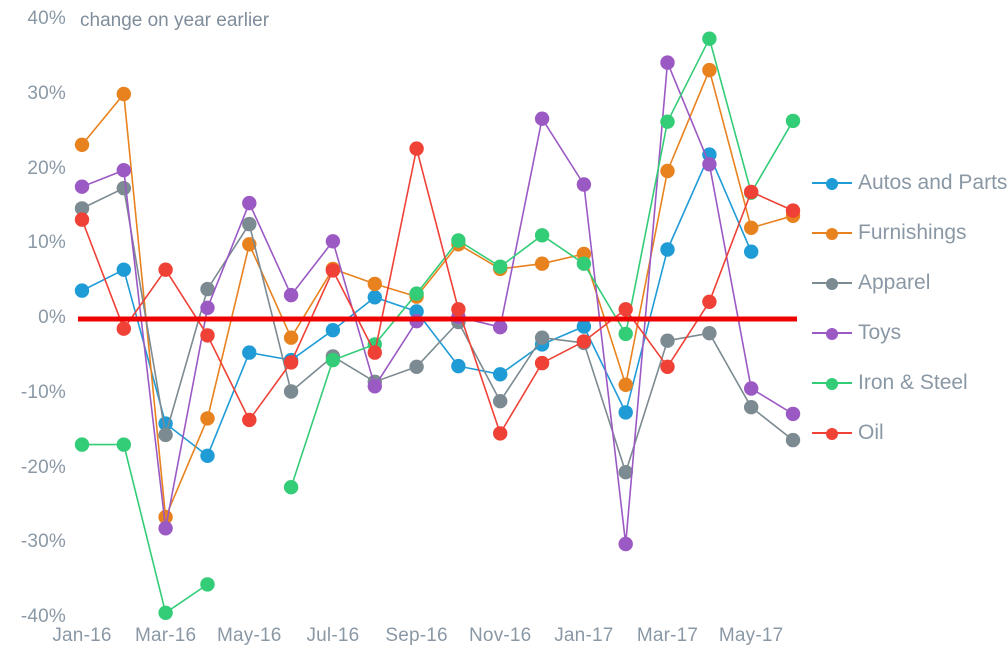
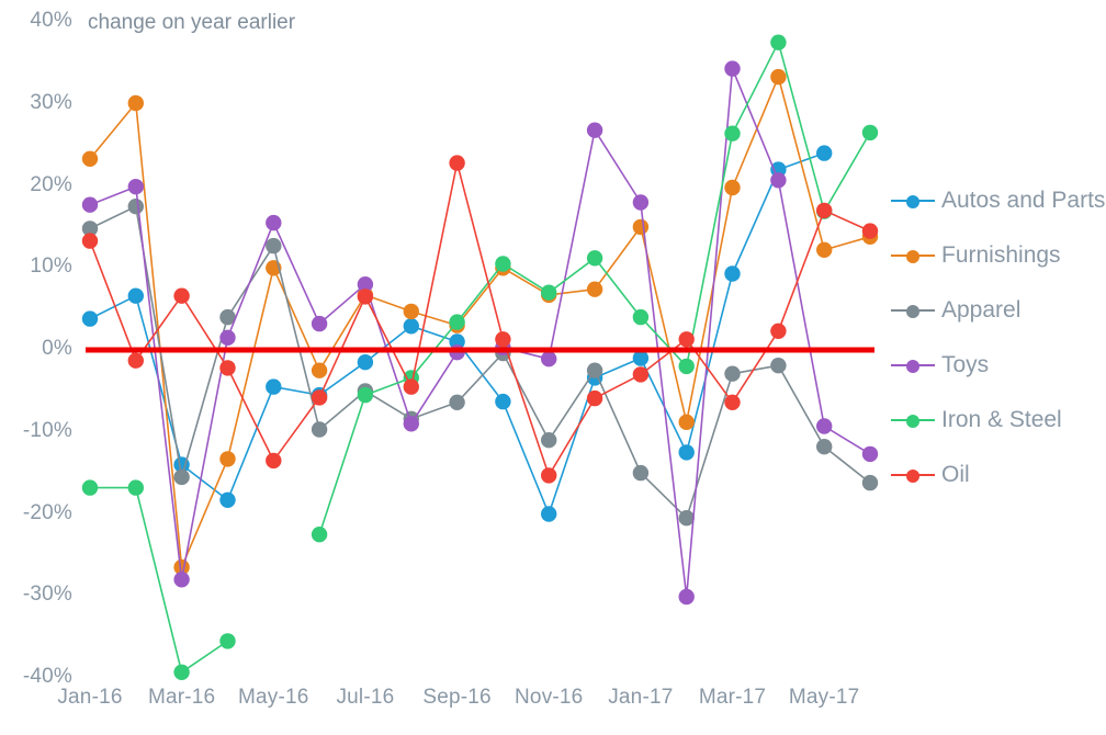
Toys/Jul-16: 10% -> 8%
Autos and Parts/Nov-16: -7% -> -20%
Furnishings/Jan-17: 9% -> 15%
Apparel/Jan-17: -3% -> -15%
Iron & Steel/Jan-17: 7% -> 4%
Autos and Parts/May-17: 9% -> 24%
